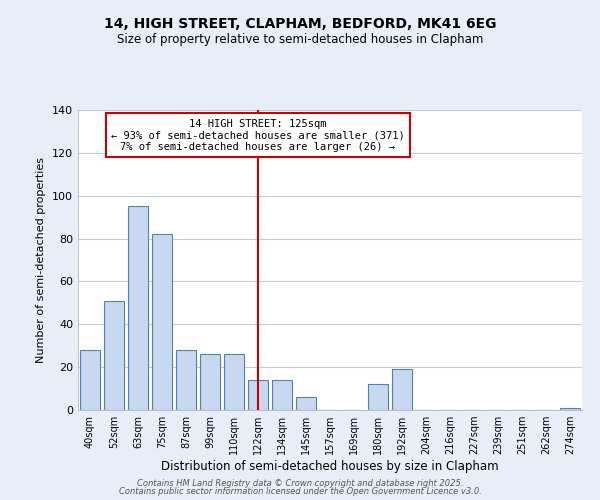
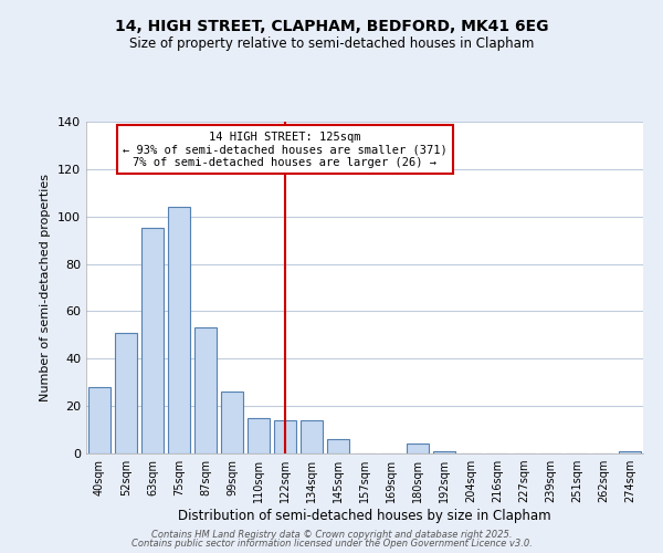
75sqm: 82 -> 104
87sqm: 28 -> 53
110sqm: 26 -> 15
180sqm: 12 -> 4
192sqm: 19 -> 1
